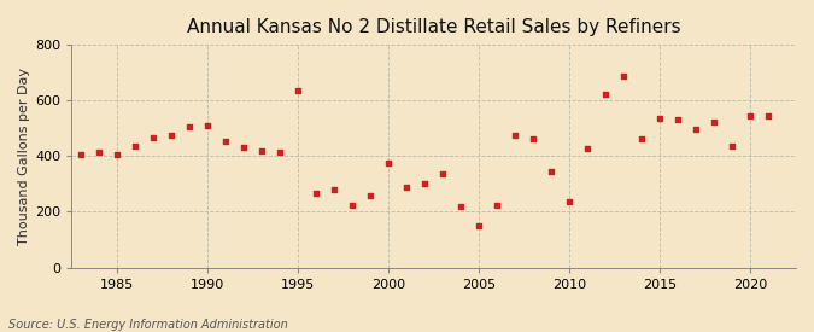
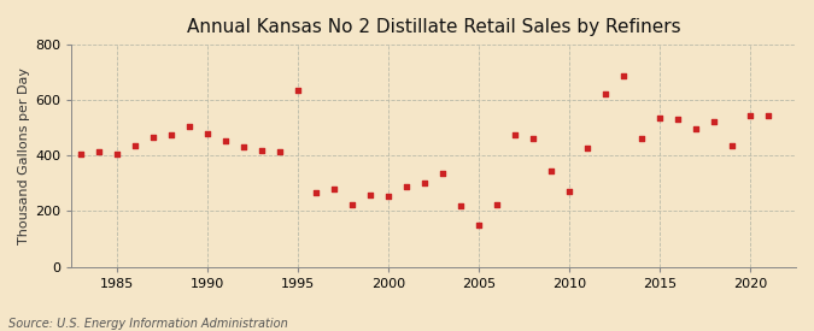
1990: 510 -> 480
2000: 375 -> 255
2010: 235 -> 270
